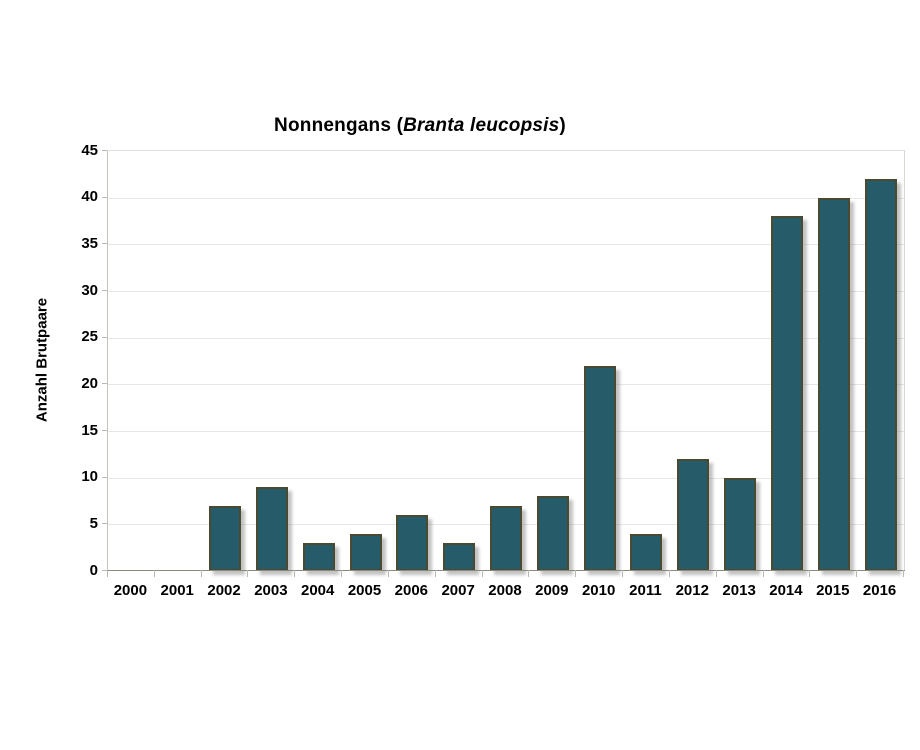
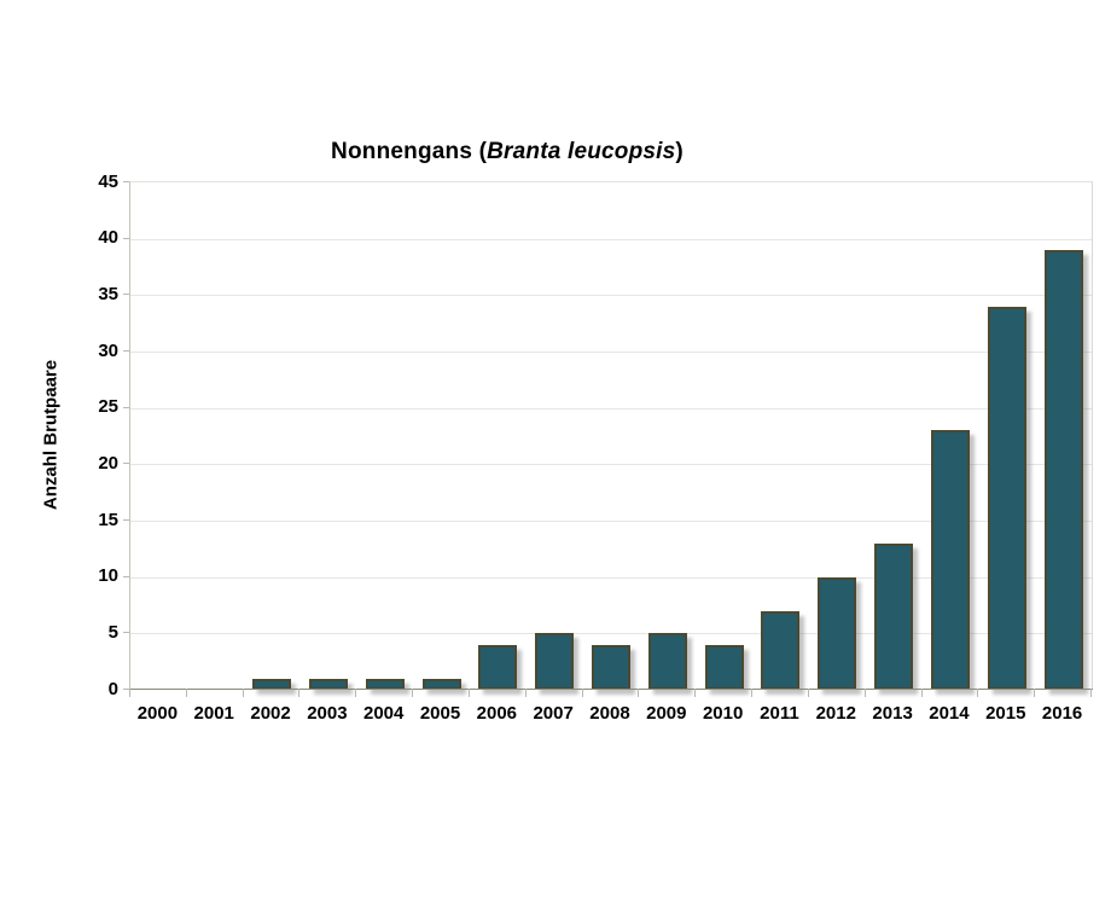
2002: 7 -> 1
2003: 9 -> 1
2004: 3 -> 1
2005: 4 -> 1
2006: 6 -> 4
2007: 3 -> 5
2008: 7 -> 4
2009: 8 -> 5
2010: 22 -> 4
2011: 4 -> 7
2012: 12 -> 10
2013: 10 -> 13
2014: 38 -> 23
2015: 40 -> 34
2016: 42 -> 39
